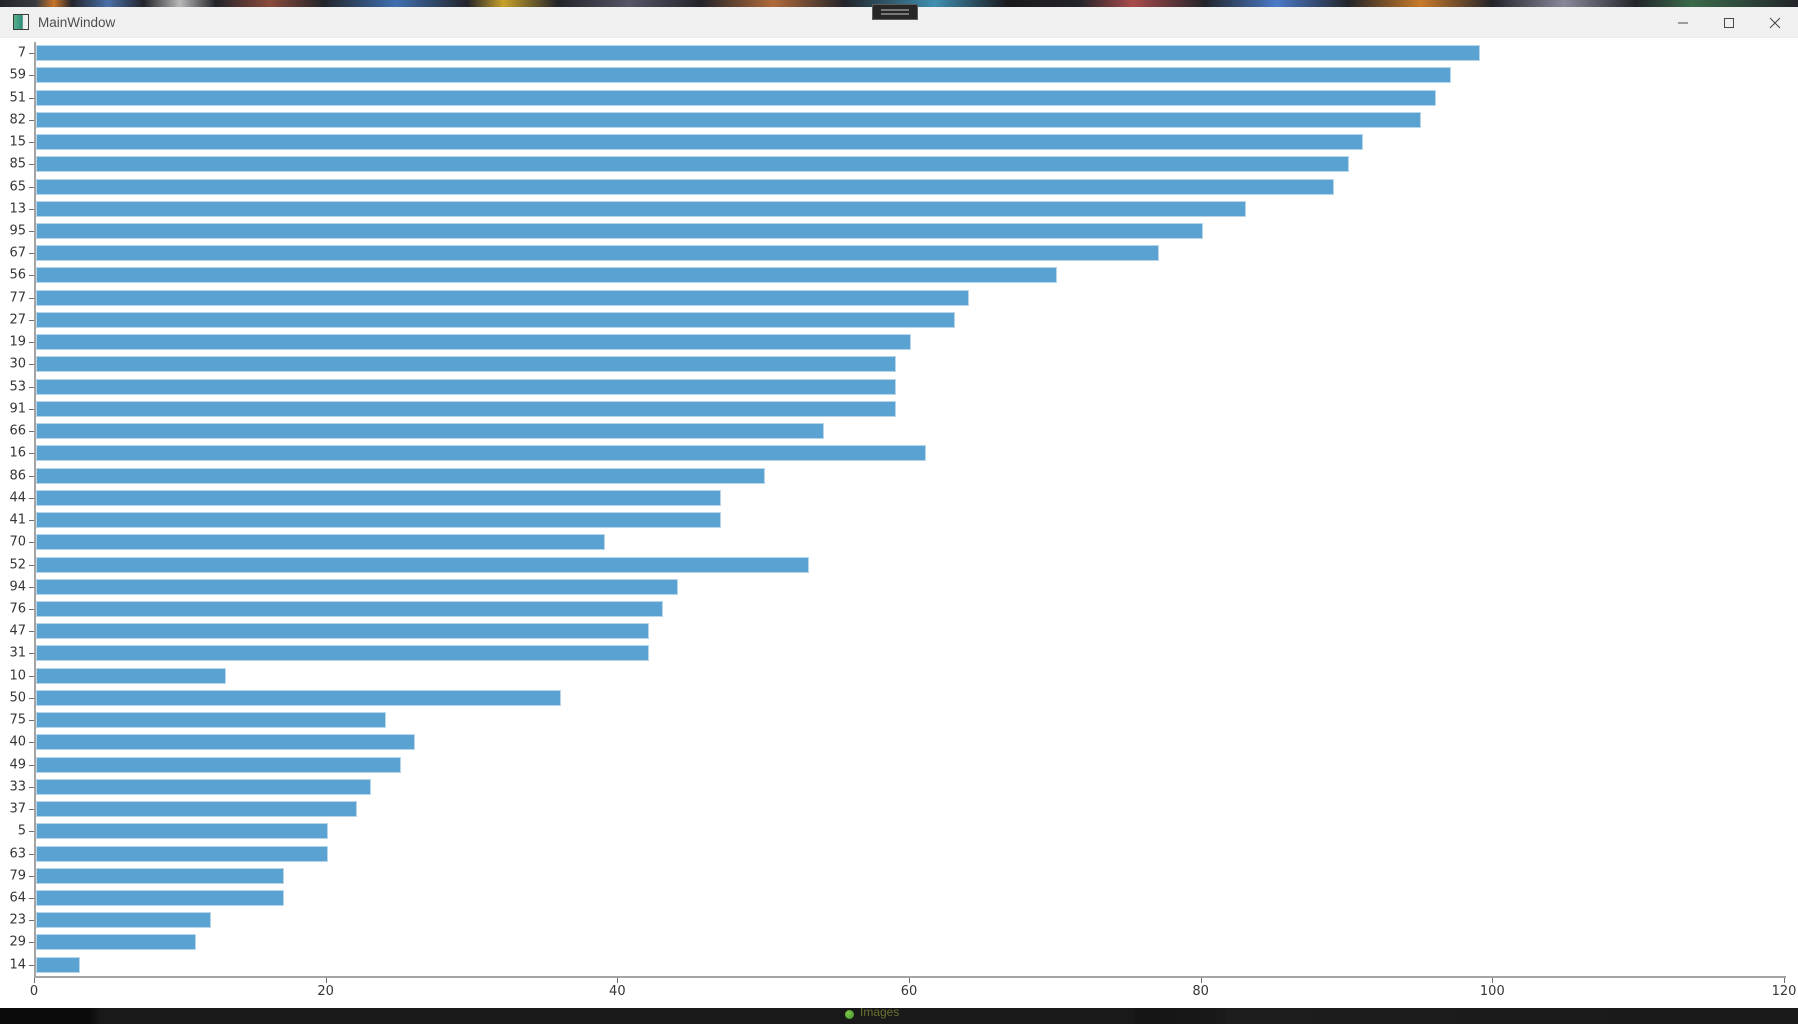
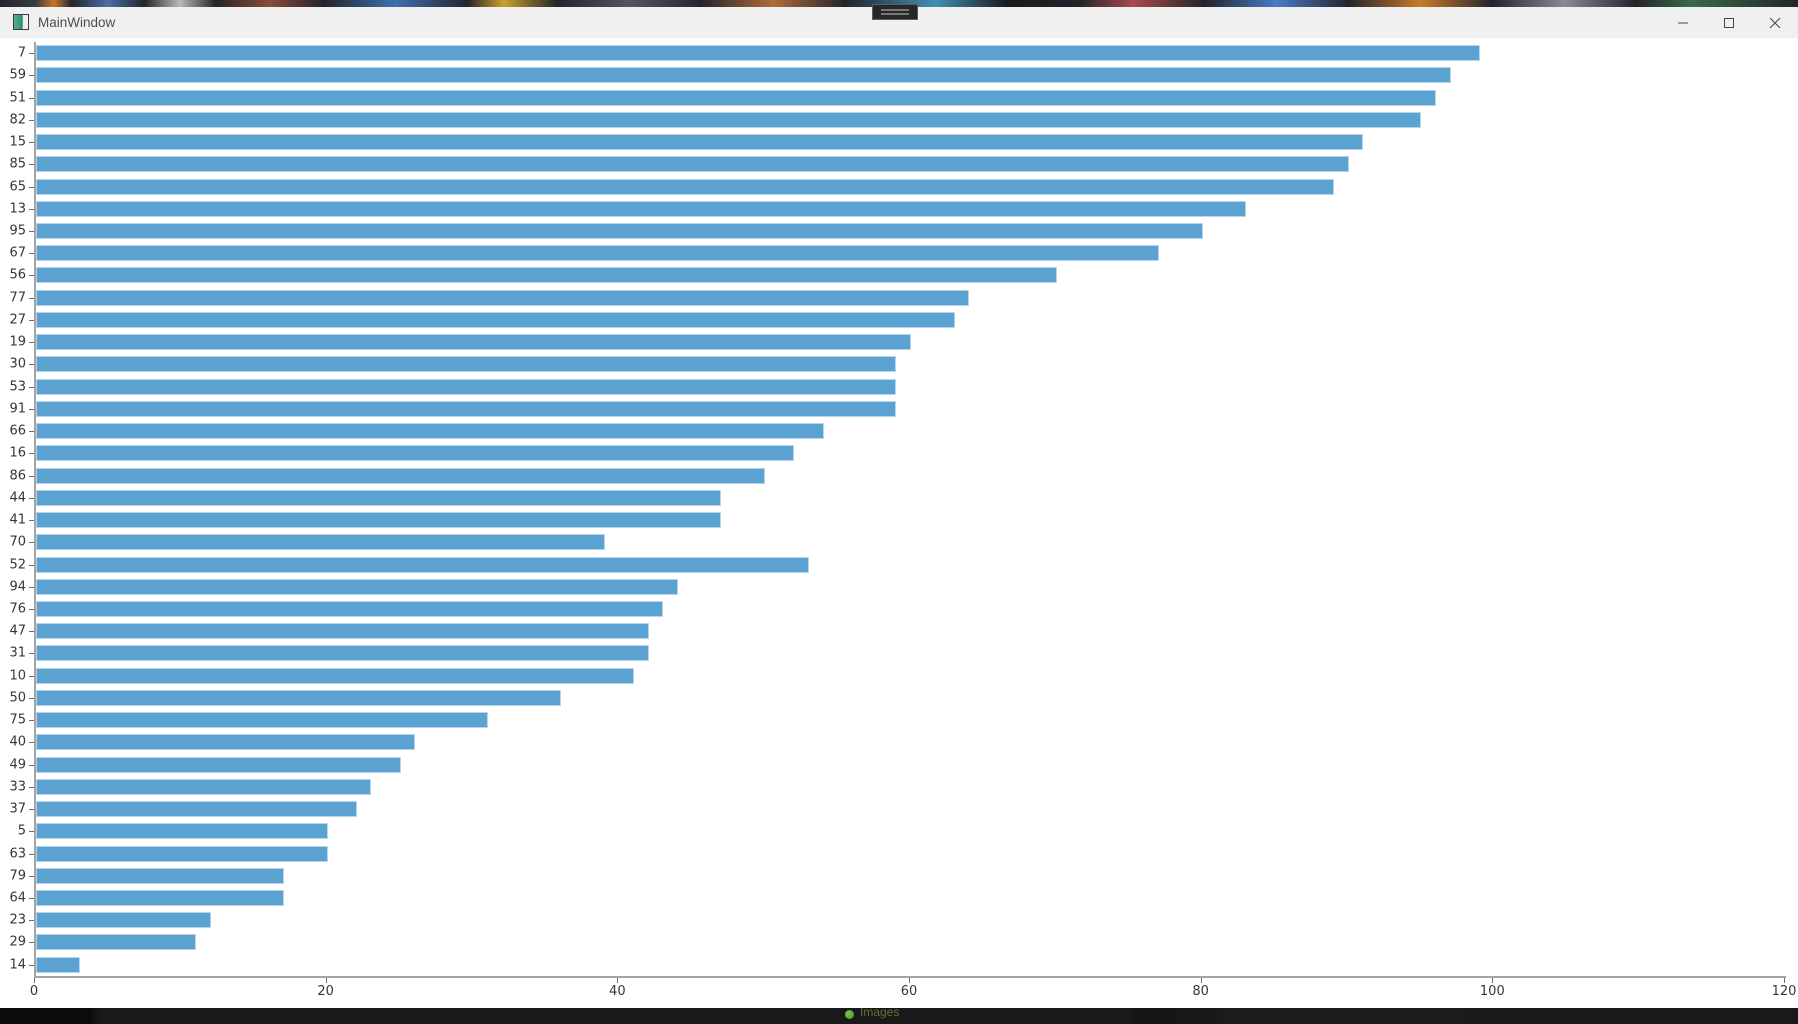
16: 61 -> 52
10: 13 -> 41
75: 24 -> 31
